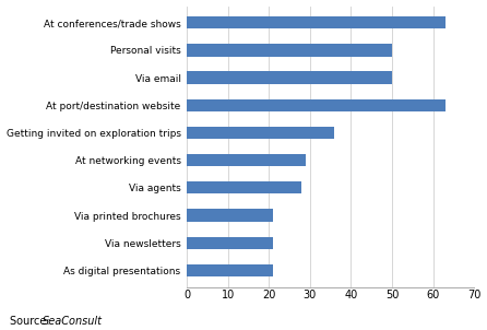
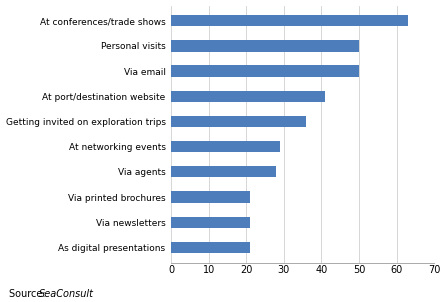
At port/destination website: 63 -> 41
